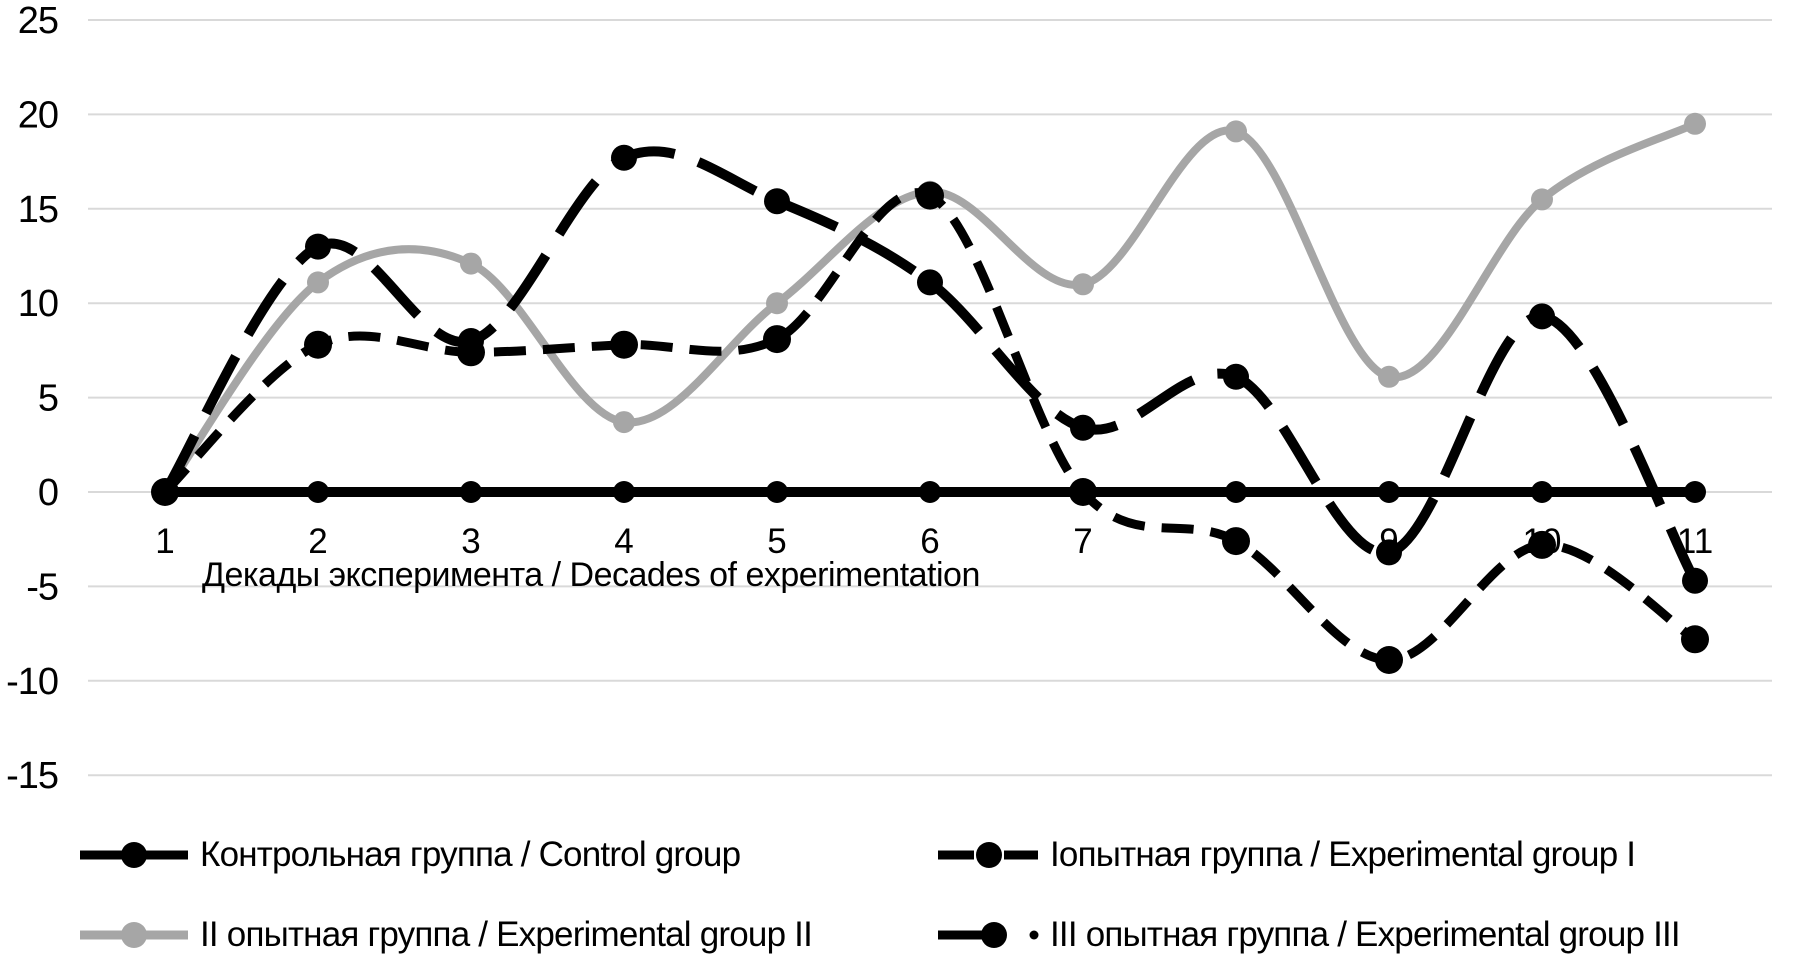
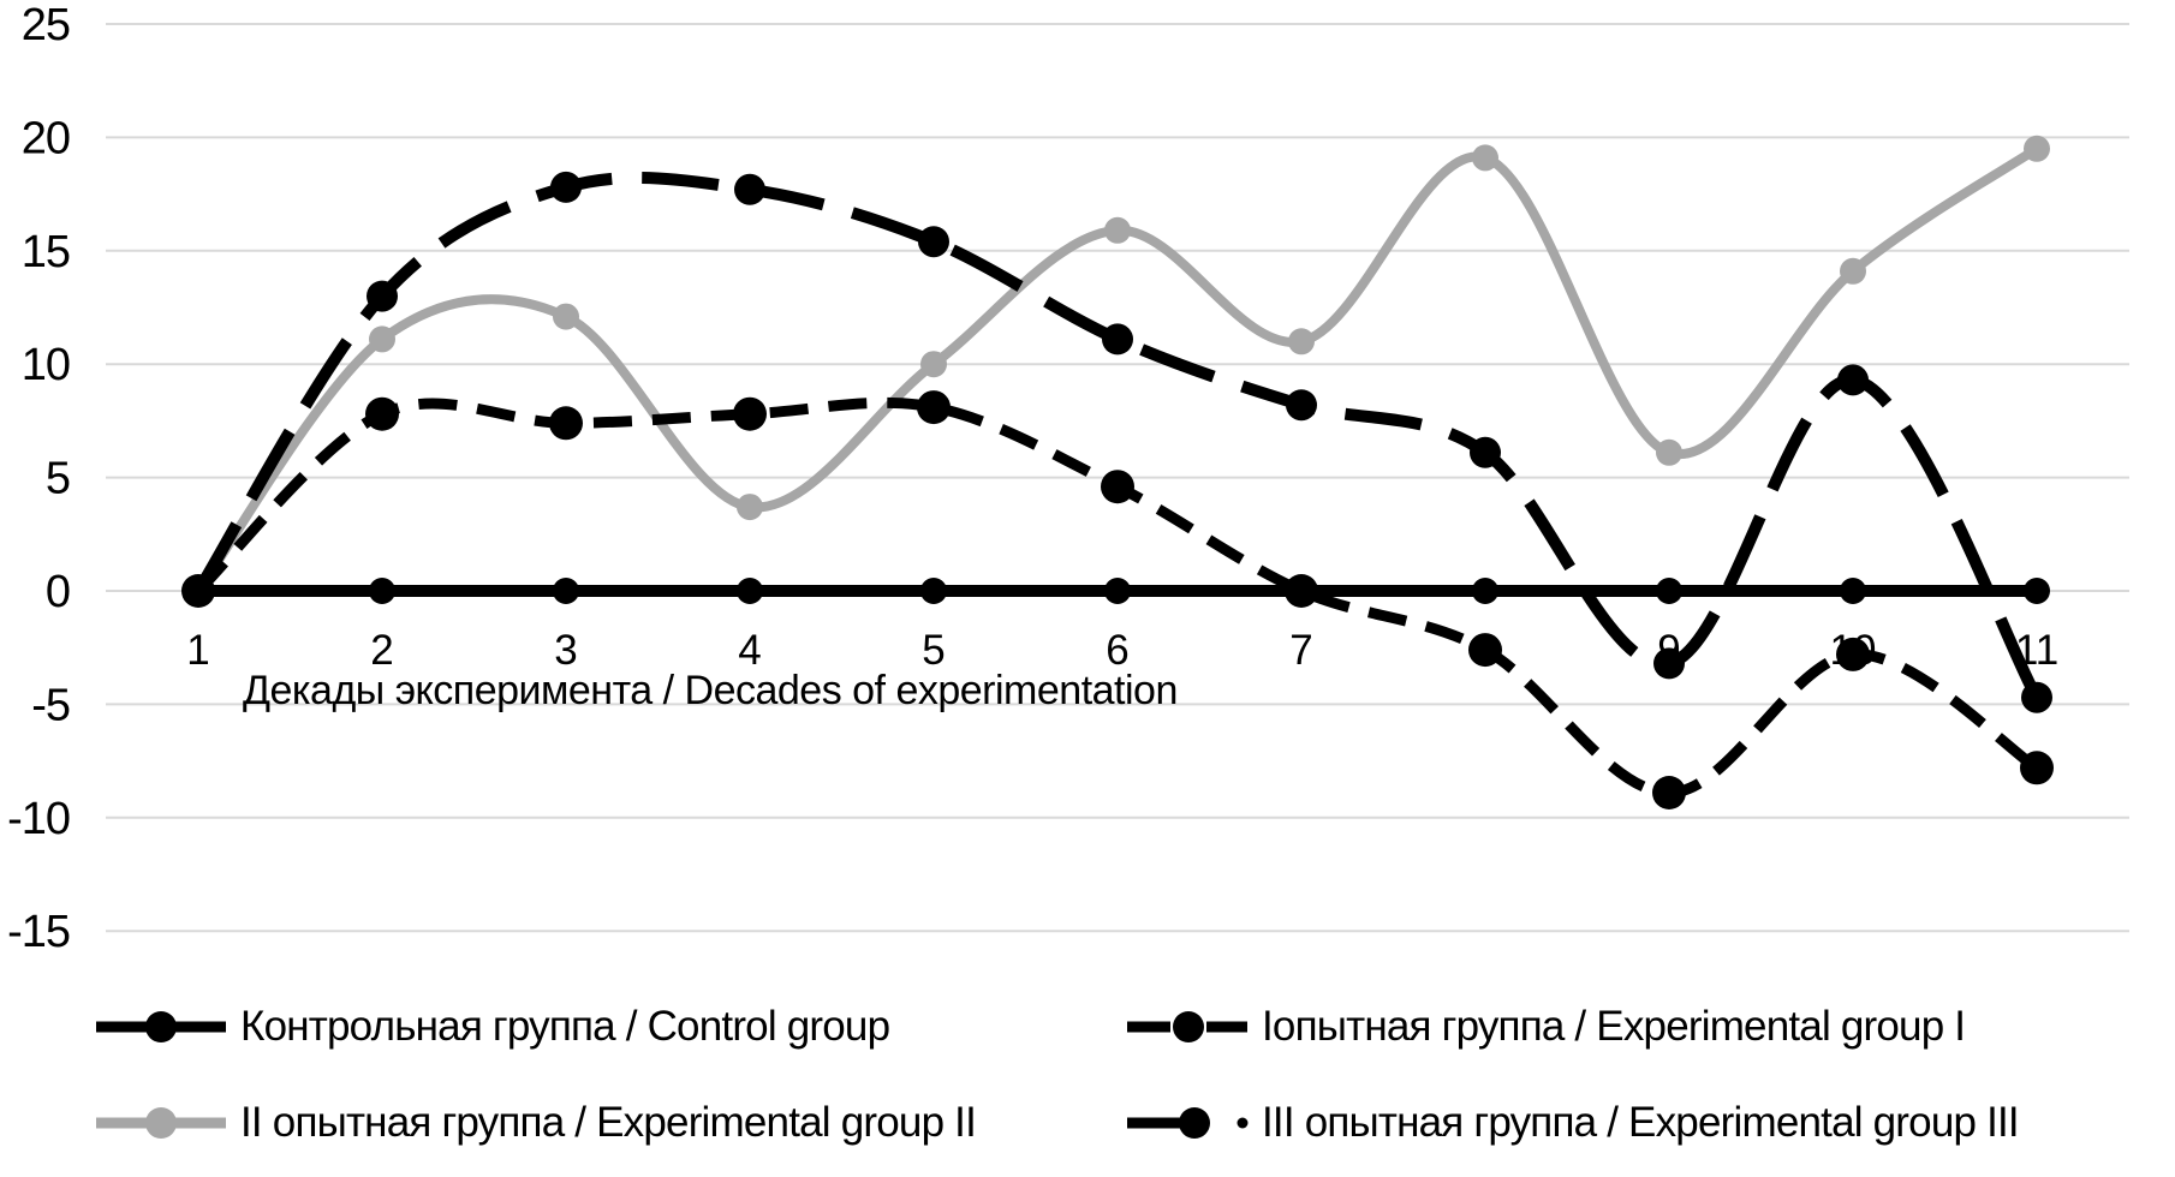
Iопытная группа / Experimental group I/3: 8.0 -> 17.8
III опытная группа / Experimental group III/6: 15.7 -> 4.6
Iопытная группа / Experimental group I/7: 3.4 -> 8.2
II опытная группа / Experimental group II/10: 15.5 -> 14.1
